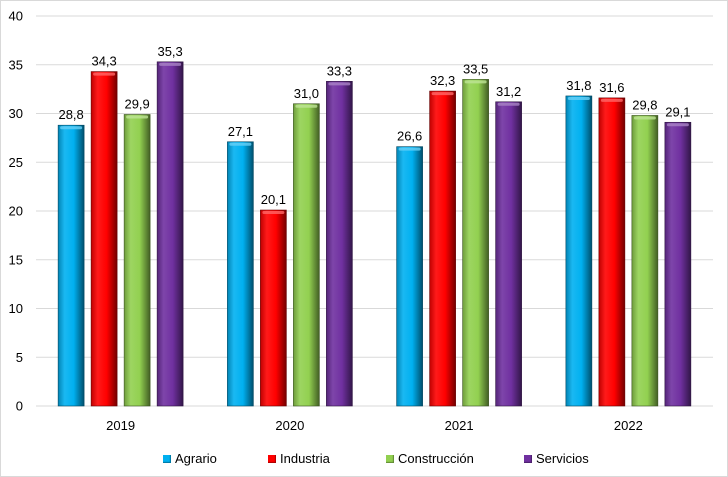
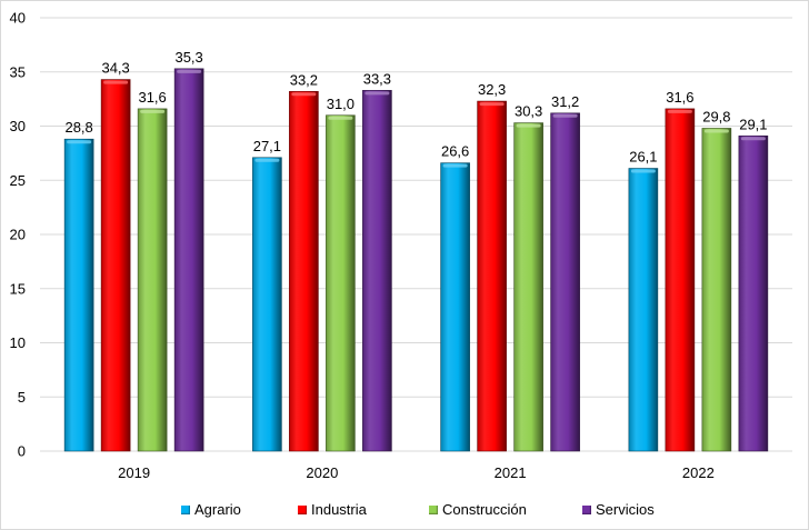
Construcción/2019: 29,9 -> 31,6
Industria/2020: 20,1 -> 33,2
Construcción/2021: 33,5 -> 30,3
Agrario/2022: 31,8 -> 26,1
